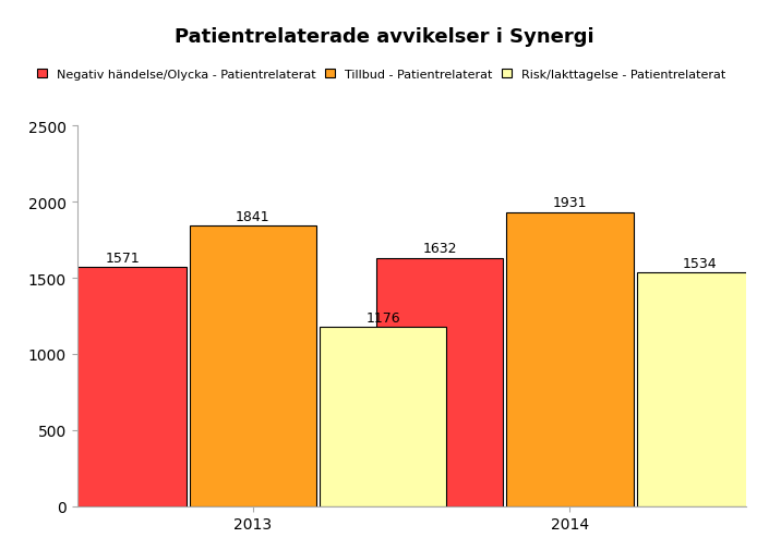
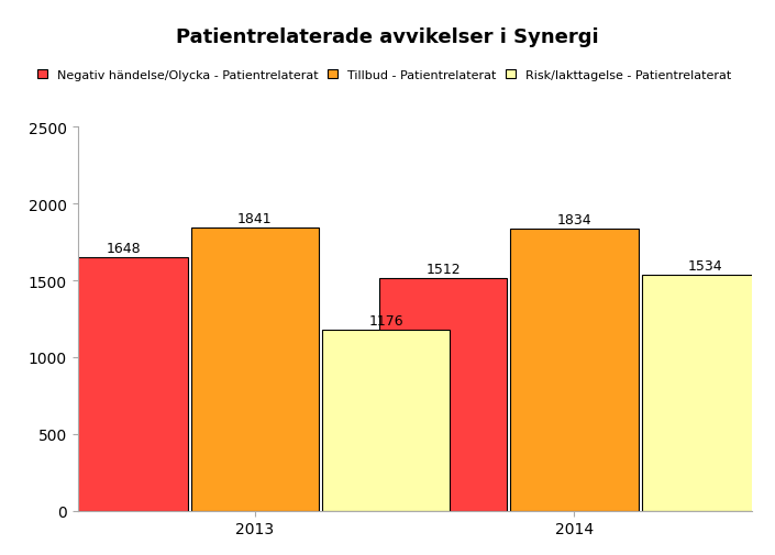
Negativ händelse/Olycka - Patientrelaterat/2013: 1571 -> 1648
Negativ händelse/Olycka - Patientrelaterat/2014: 1632 -> 1512
Tillbud - Patientrelaterat/2014: 1931 -> 1834
